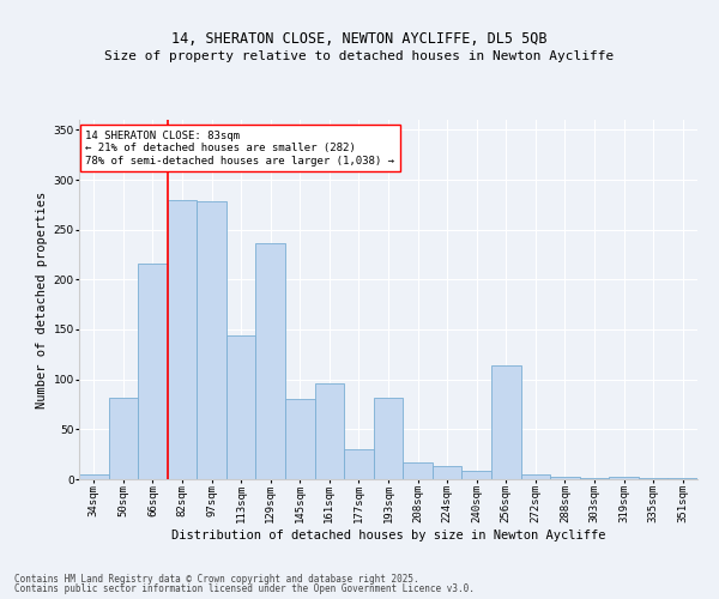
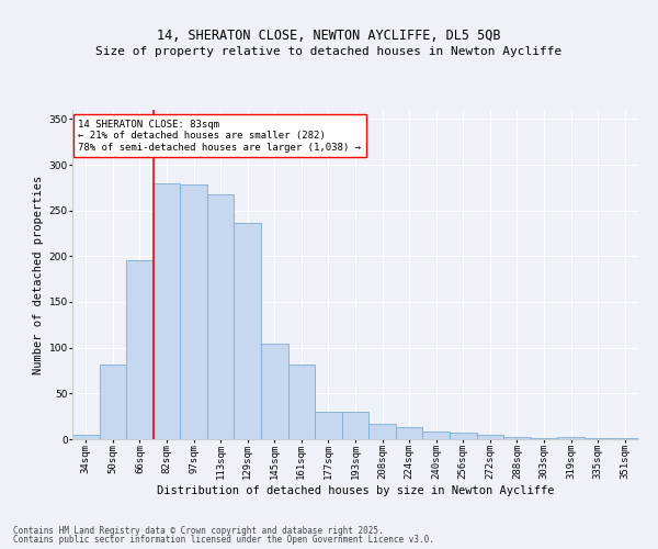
66sqm: 216 -> 196
113sqm: 144 -> 268
145sqm: 80 -> 105
161sqm: 96 -> 82
193sqm: 82 -> 30
256sqm: 114 -> 7
